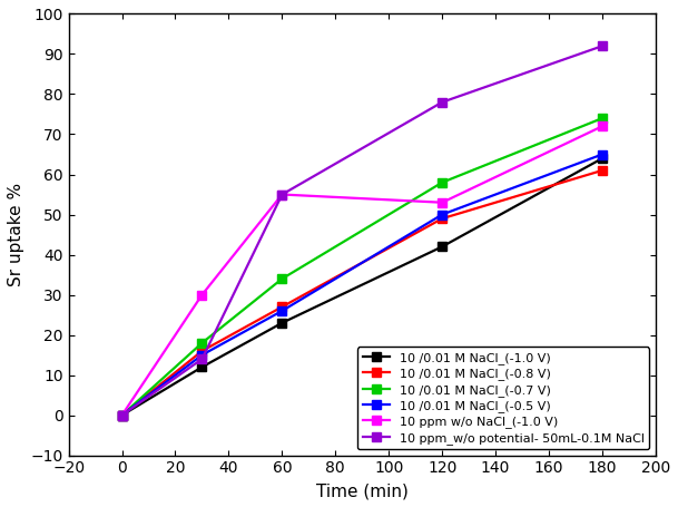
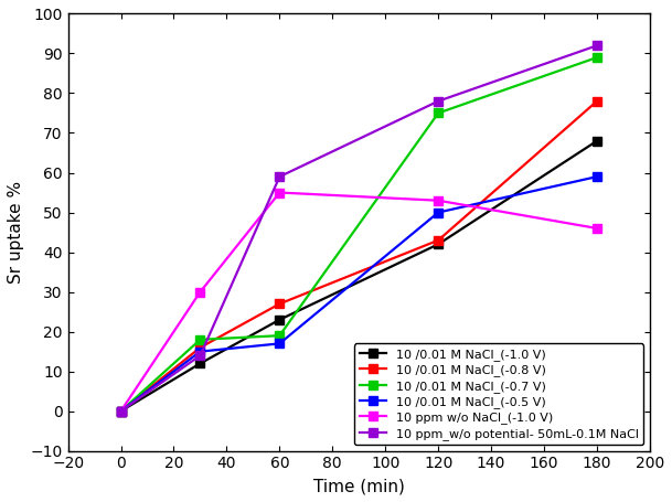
10 /0.01 M NaCl_(-0.7 V)/60: 34 -> 19
10 /0.01 M NaCl_(-0.5 V)/60: 26 -> 17
10 ppm_w/o potential- 50mL-0.1M NaCl/60: 55 -> 59
10 /0.01 M NaCl_(-0.8 V)/120: 49 -> 43
10 /0.01 M NaCl_(-0.7 V)/120: 58 -> 75
10 /0.01 M NaCl_(-1.0 V)/180: 64 -> 68
10 /0.01 M NaCl_(-0.8 V)/180: 61 -> 78
10 /0.01 M NaCl_(-0.7 V)/180: 74 -> 89
10 /0.01 M NaCl_(-0.5 V)/180: 65 -> 59
10 ppm w/o NaCl_(-1.0 V)/180: 72 -> 46
